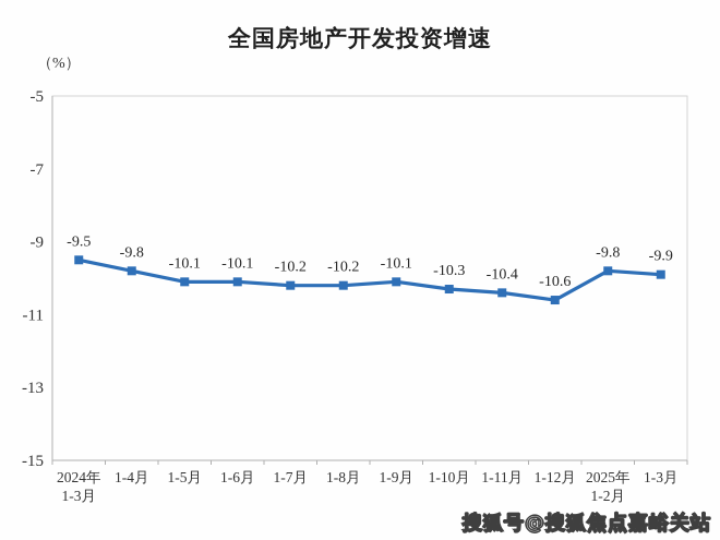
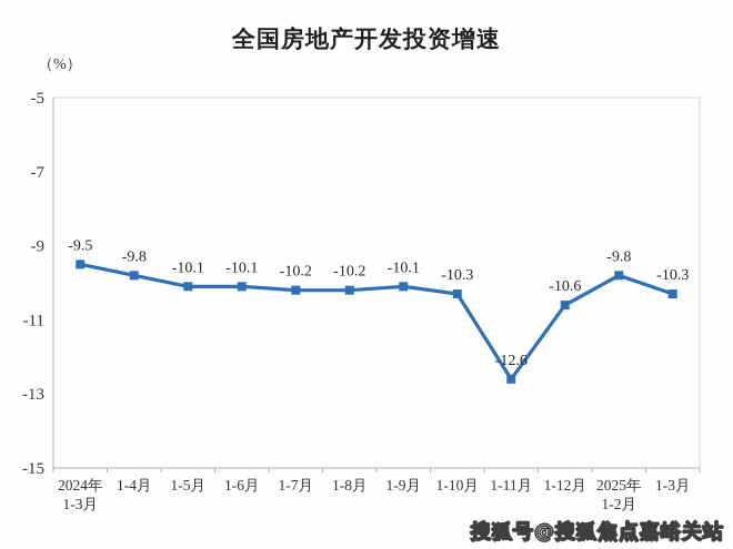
1-11月: -10.4 -> -12.6
1-3月: -9.9 -> -10.3
